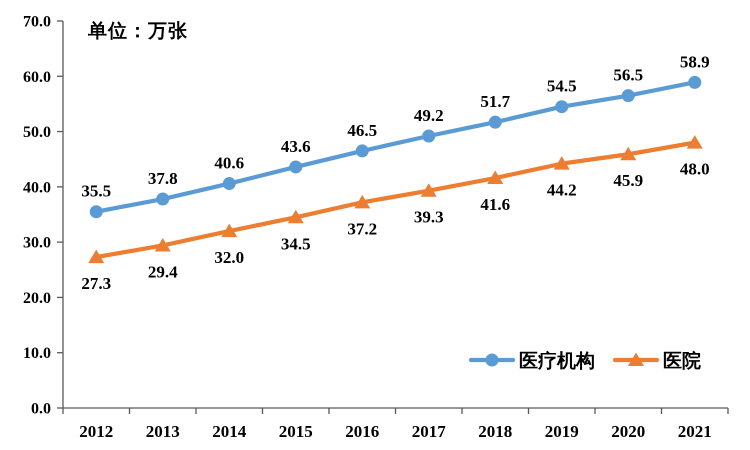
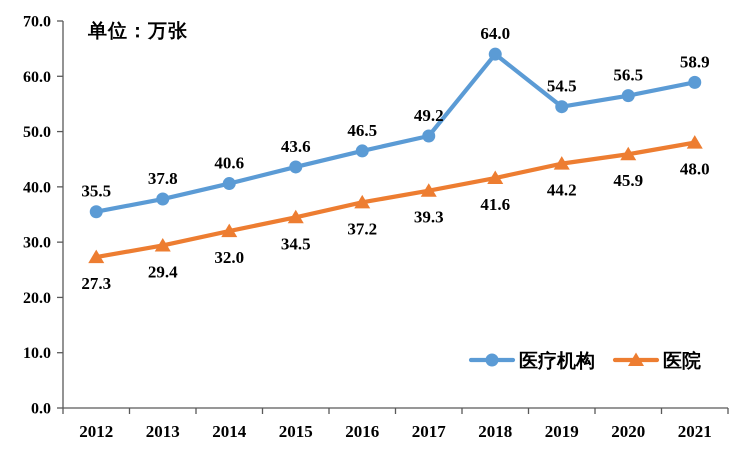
医疗机构/2018: 51.7 -> 64.0
